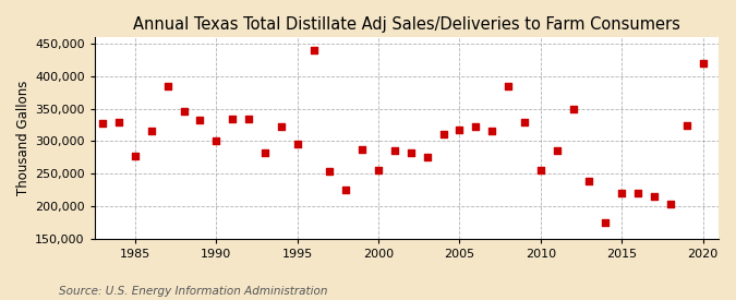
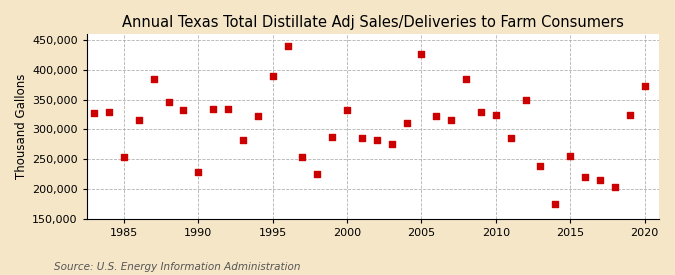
1985: 277,000 -> 254,000
1990: 300,000 -> 228,000
1995: 295,000 -> 390,000
2000: 255,000 -> 332,000
2005: 318,000 -> 426,000
2010: 255,000 -> 324,000
2015: 220,000 -> 256,000
2020: 420,000 -> 372,000
